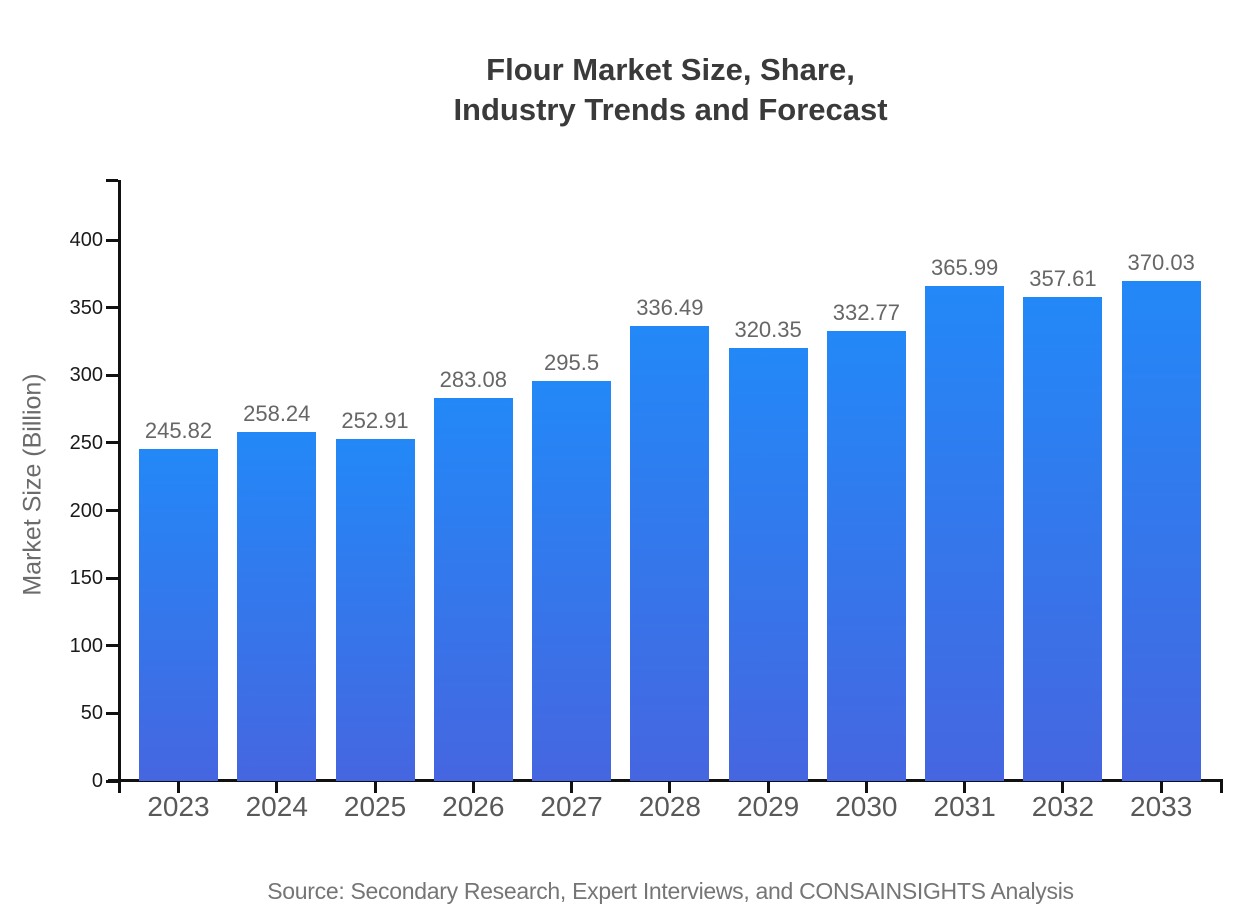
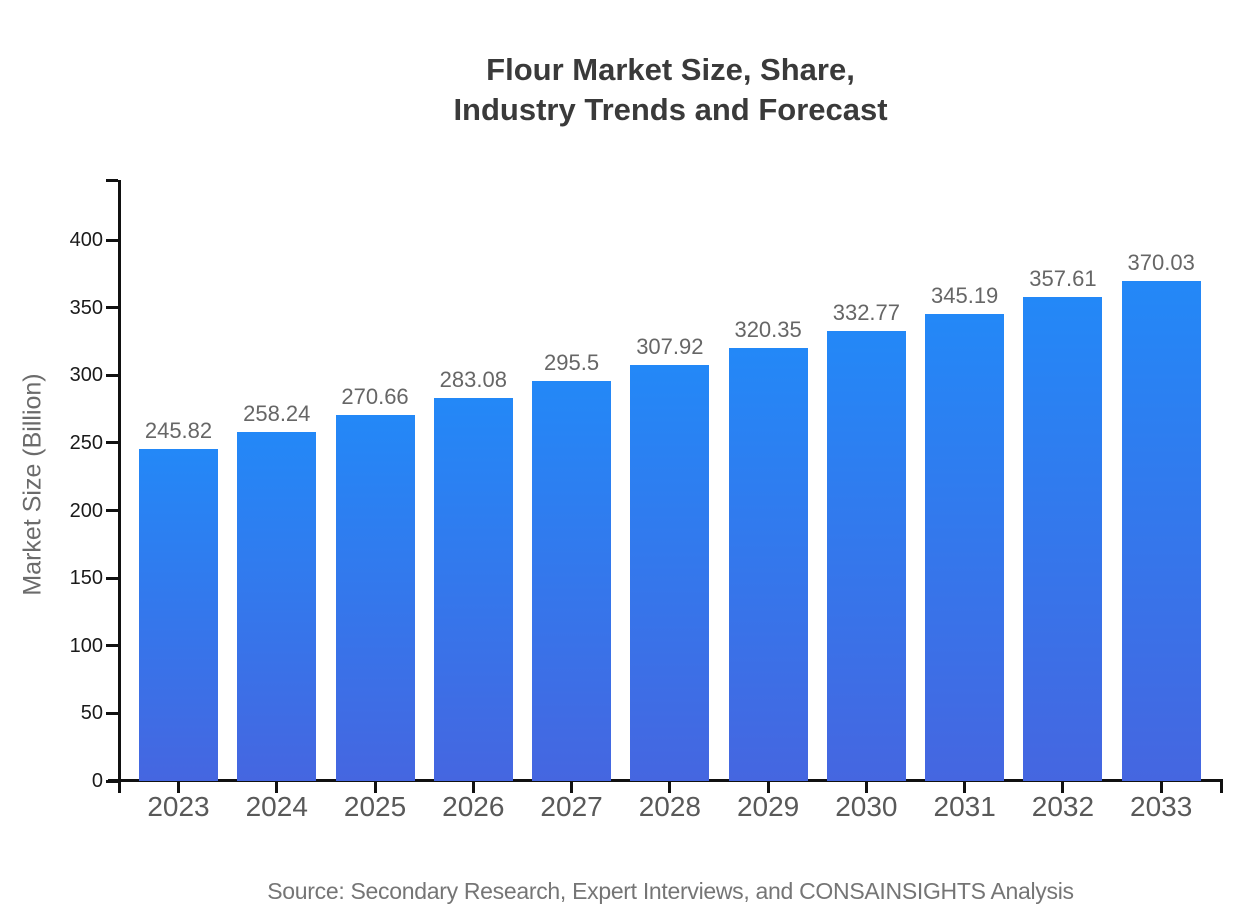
2025: 252.91 -> 270.66
2028: 336.49 -> 307.92
2031: 365.99 -> 345.19
